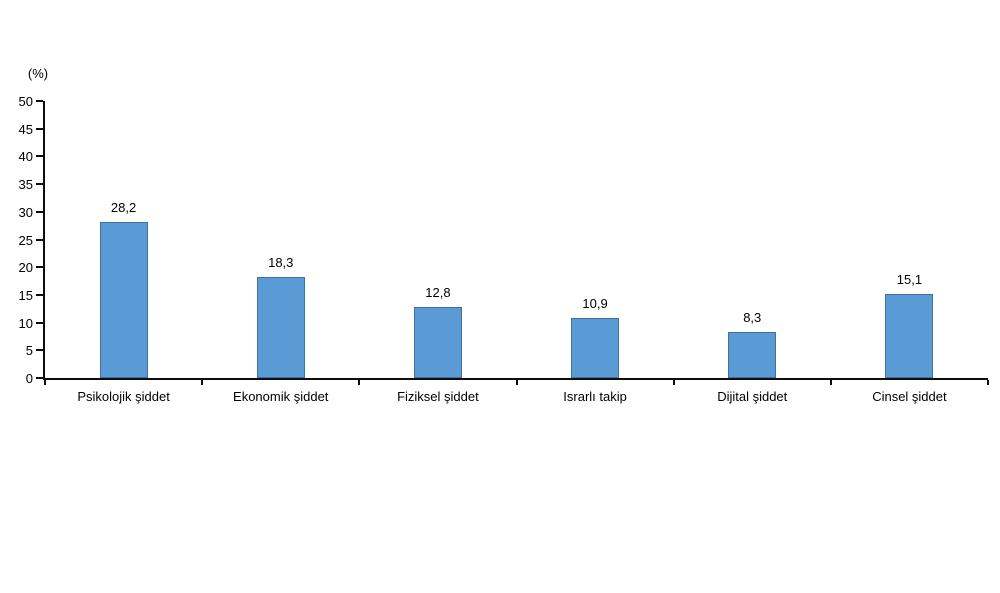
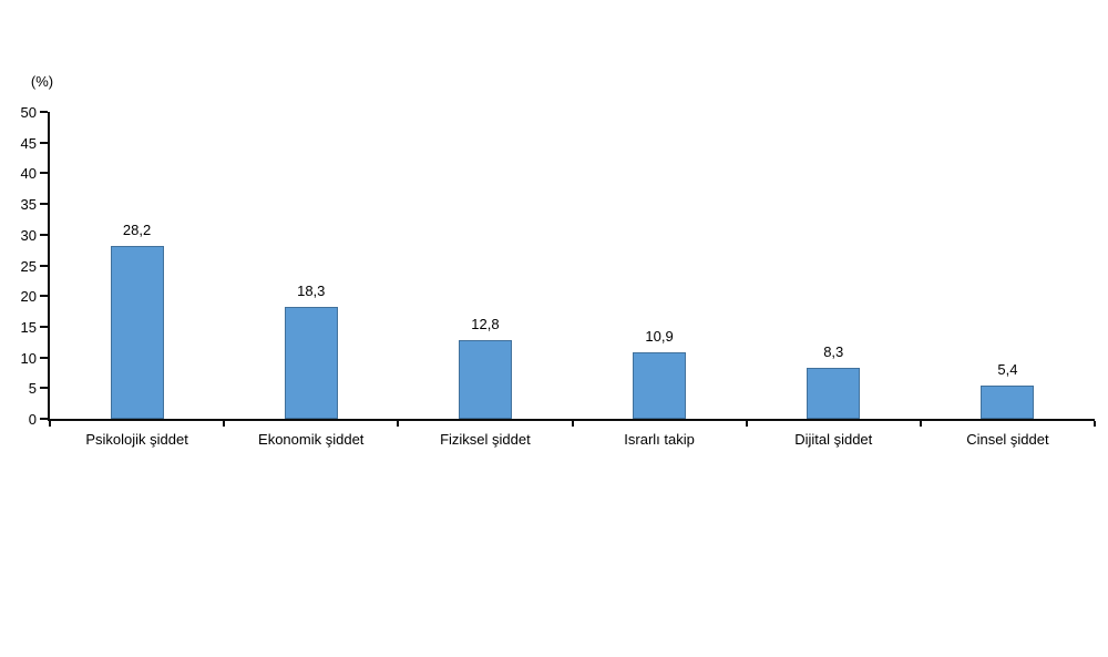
Cinsel şiddet: 15,1 -> 5,4
